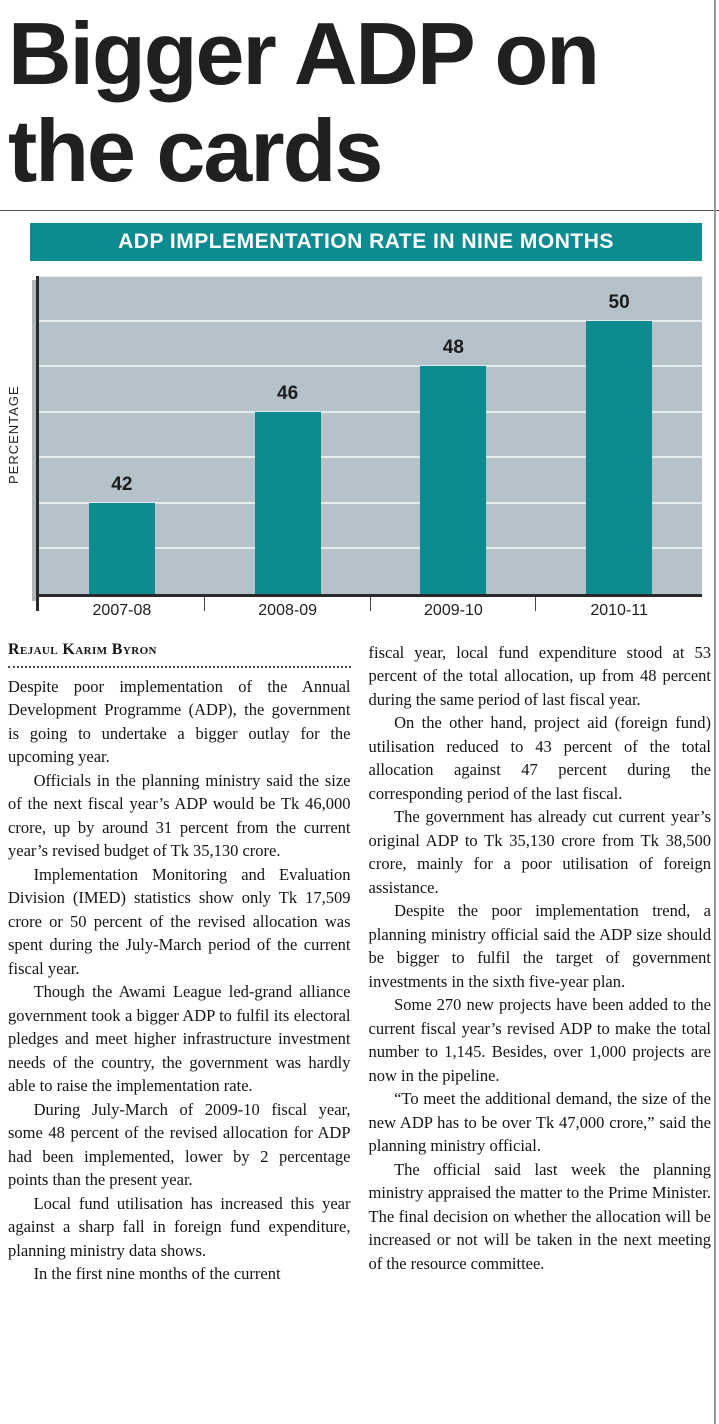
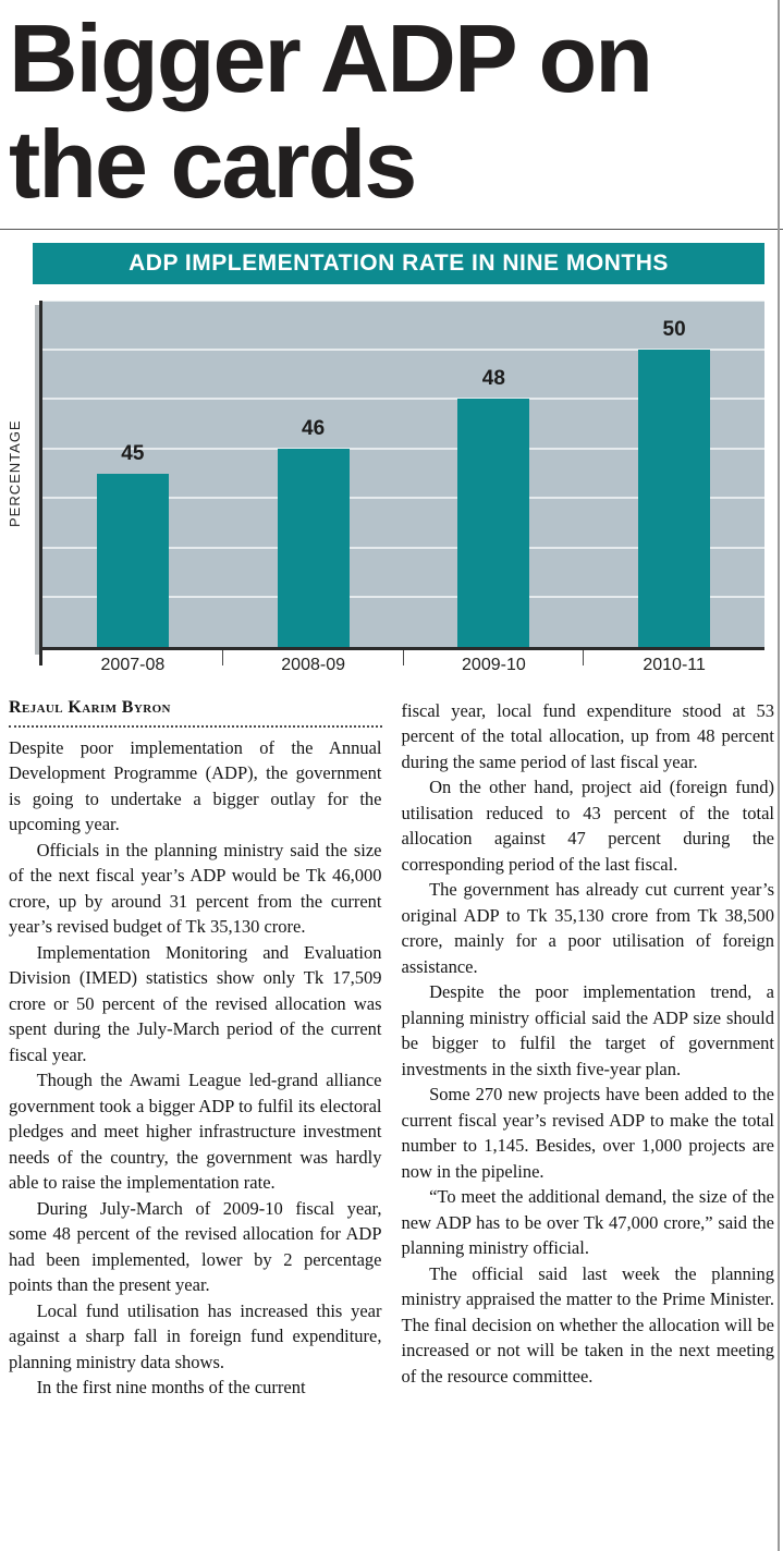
2007-08: 42 -> 45
